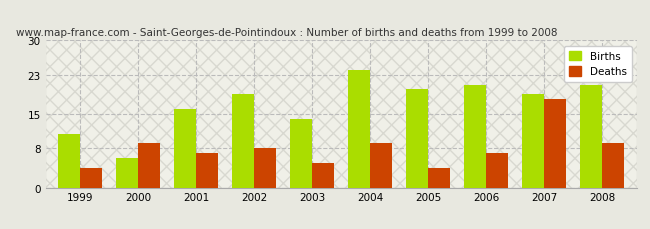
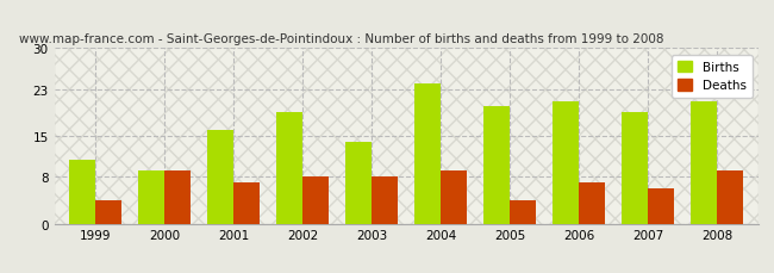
Births/2000: 6 -> 9
Deaths/2003: 5 -> 8
Deaths/2007: 18 -> 6
